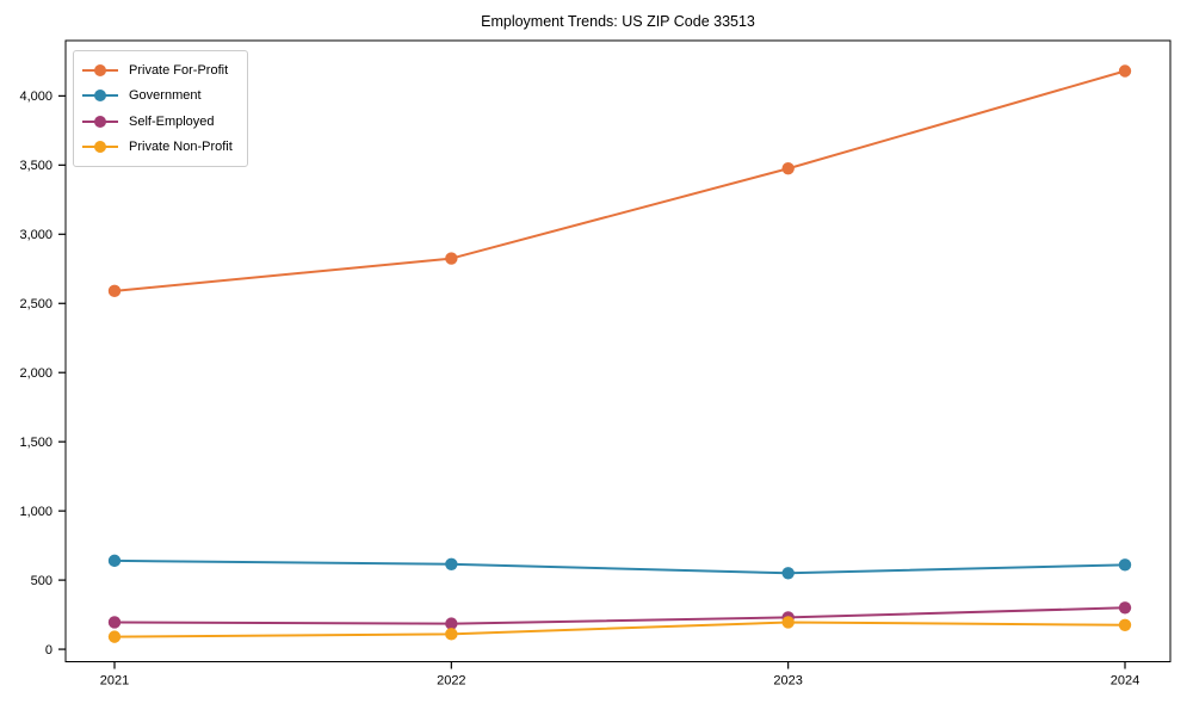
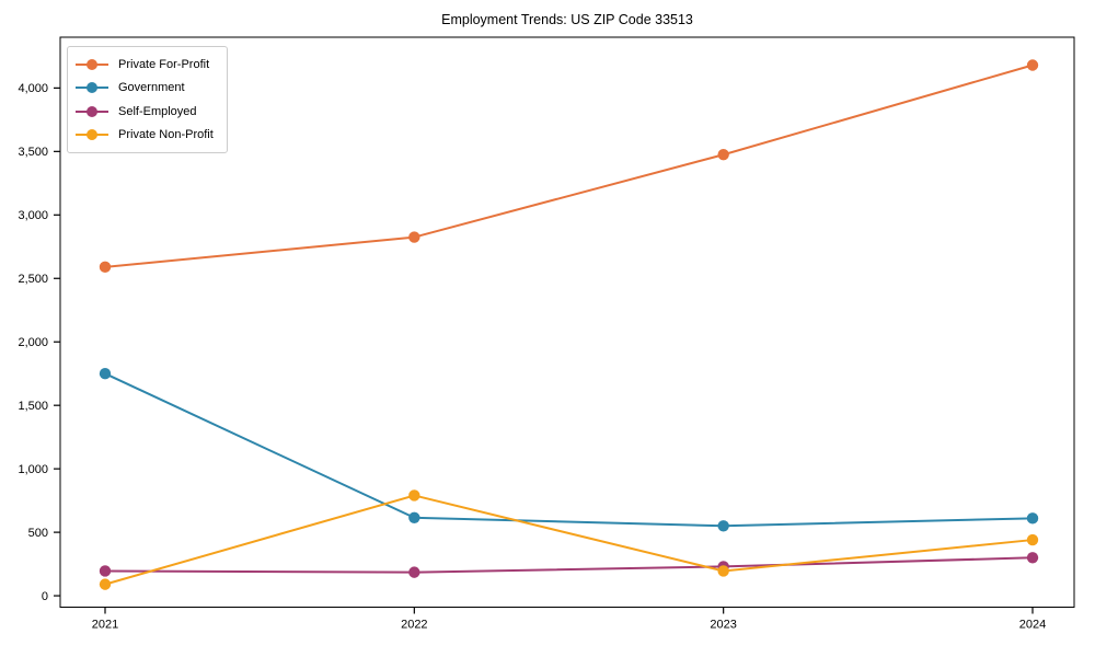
Government/2021: 640 -> 1750
Private Non-Profit/2022: 110 -> 790
Private Non-Profit/2024: 180 -> 440
